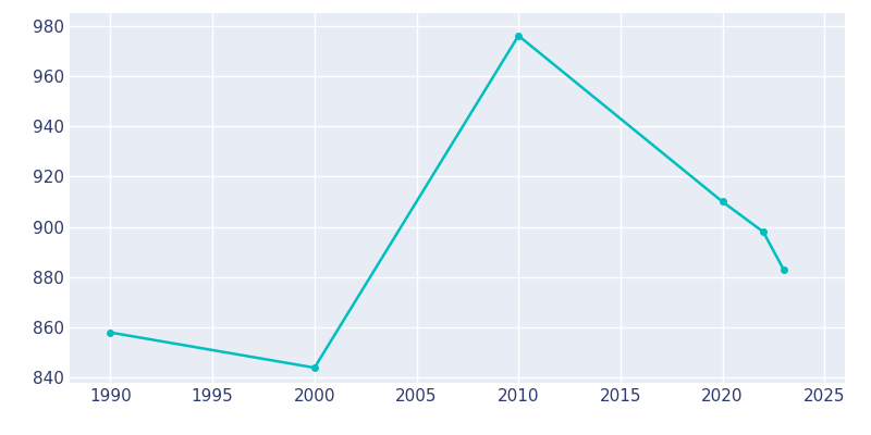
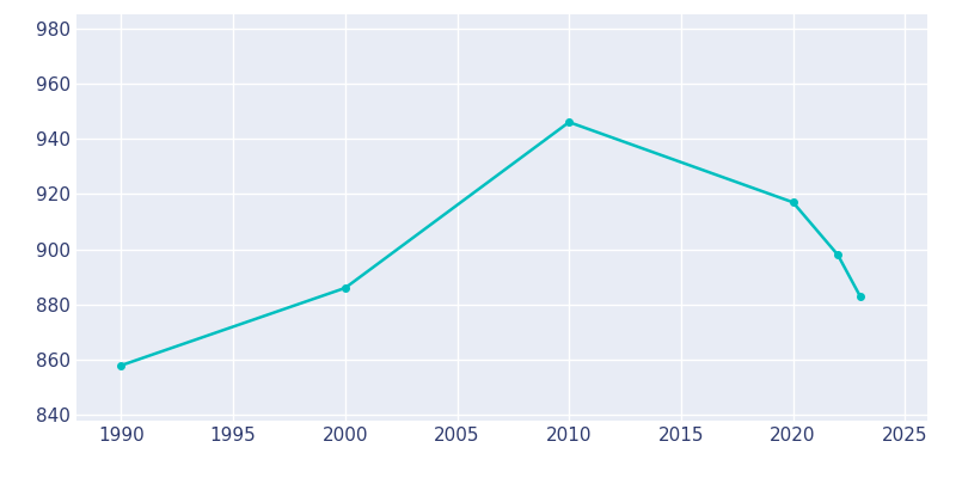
2000: 844 -> 886
2010: 976 -> 946
2020: 910 -> 917
